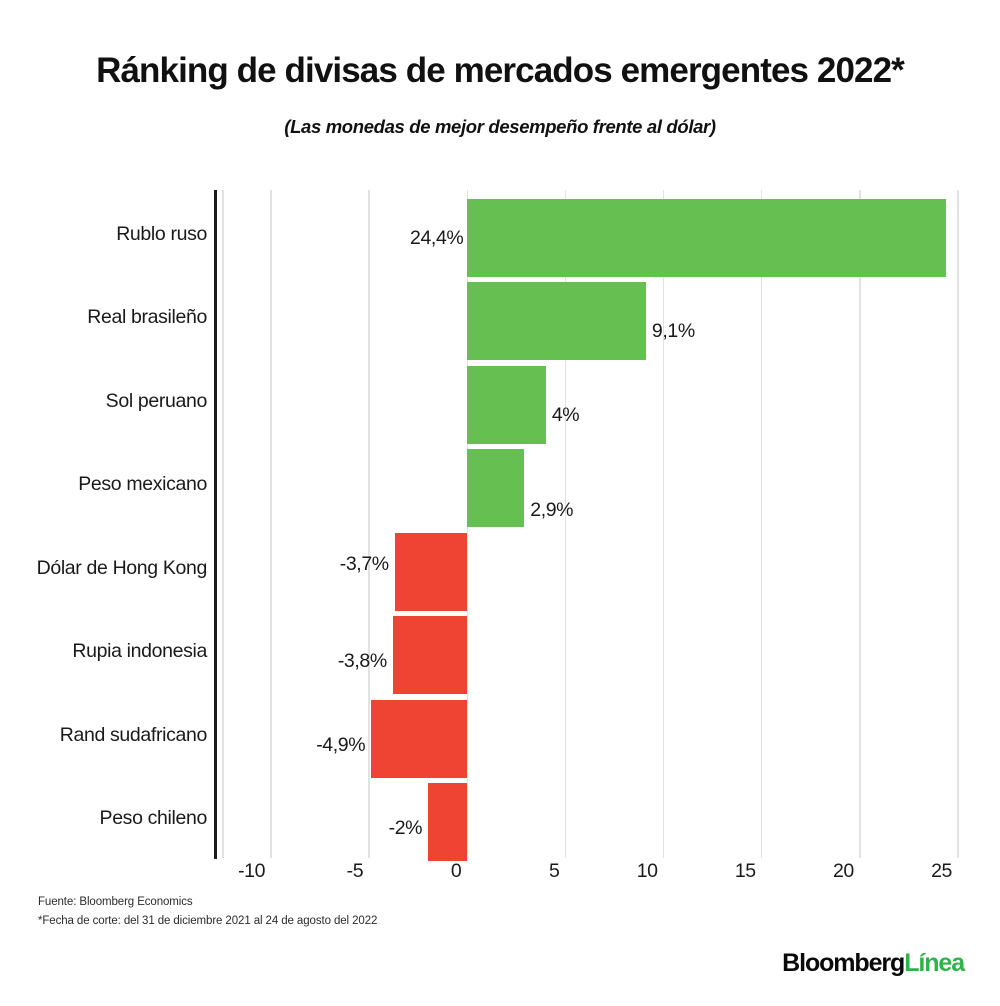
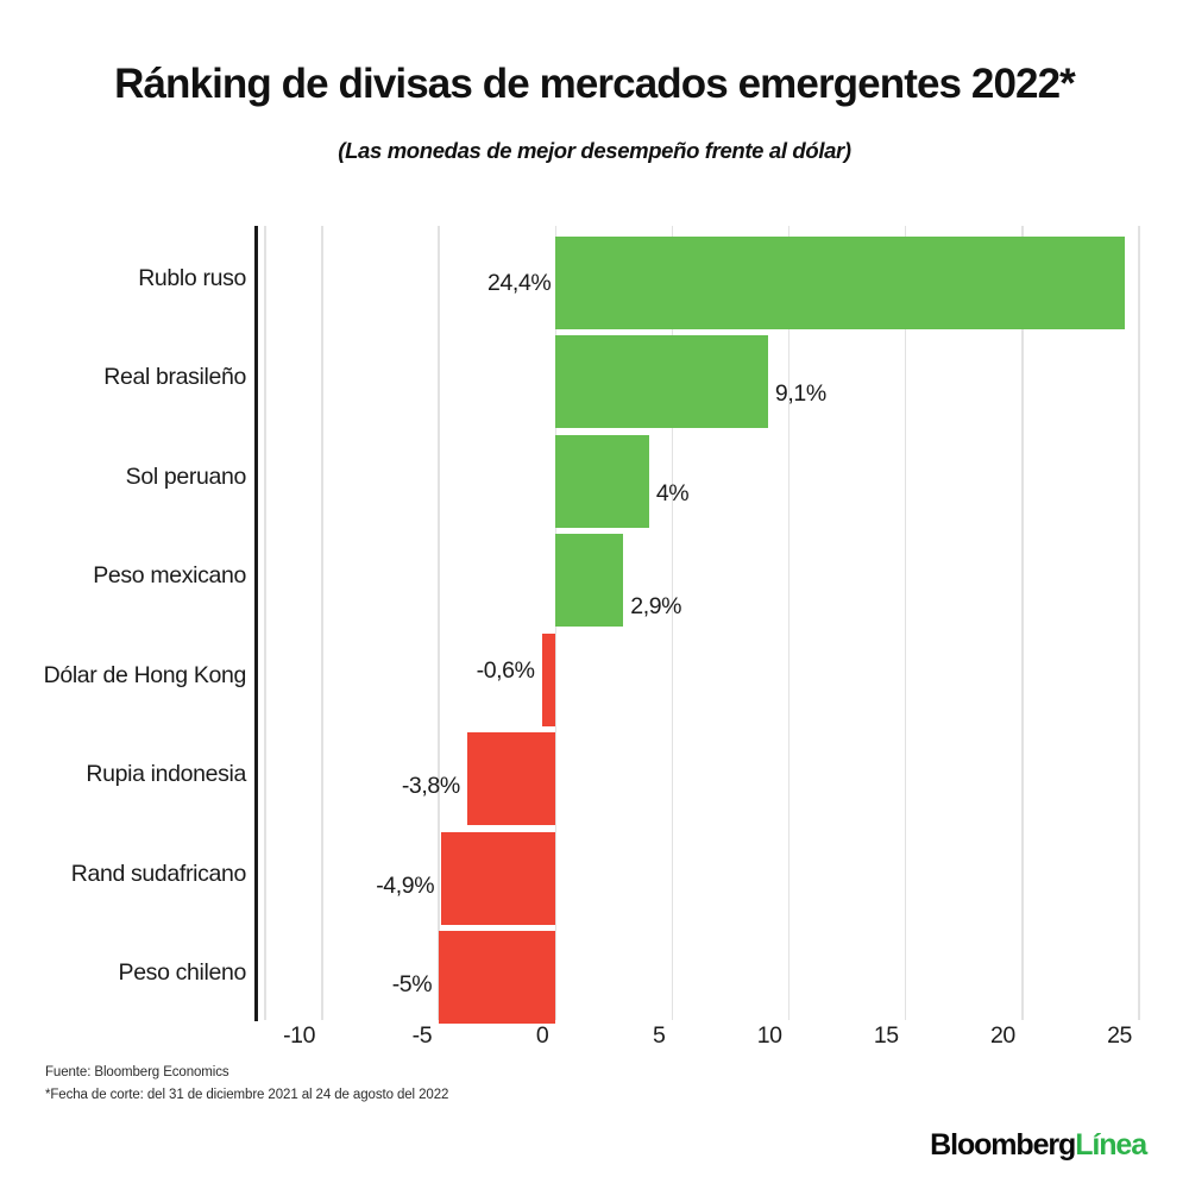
Dólar de Hong Kong: -3,7% -> -0,6%
Peso chileno: -2% -> -5%
